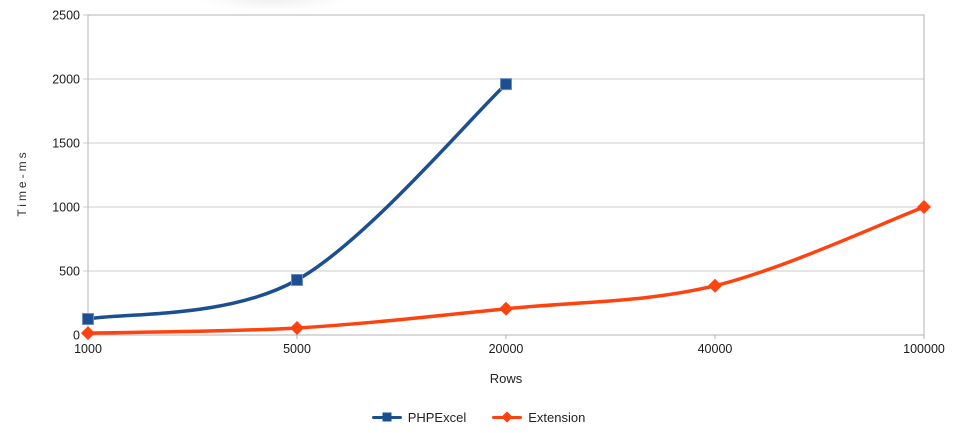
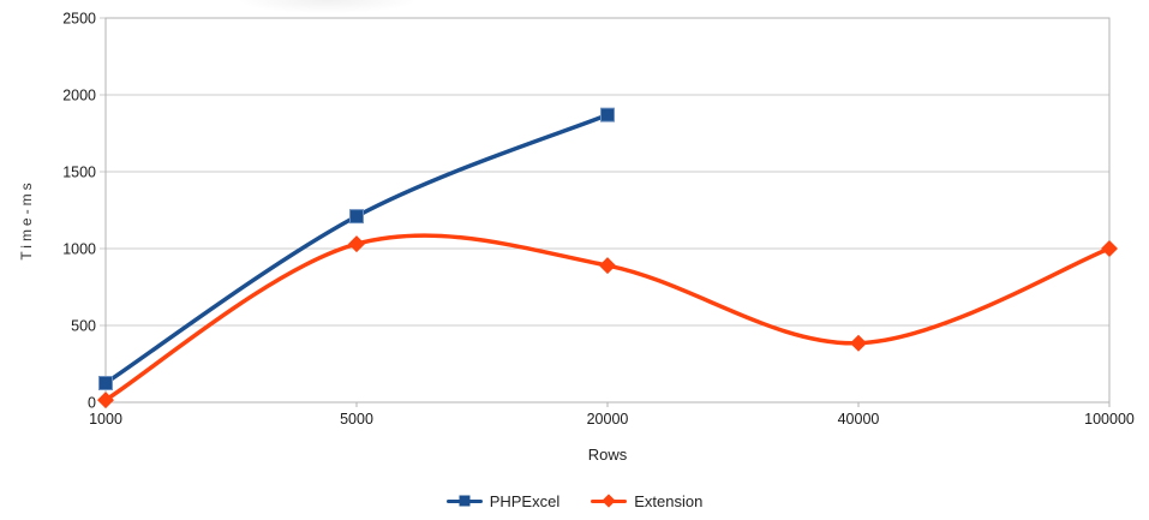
PHPExcel/5000: 430 -> 1210
Extension/5000: 60 -> 1030
PHPExcel/20000: 1960 -> 1870
Extension/20000: 200 -> 890
